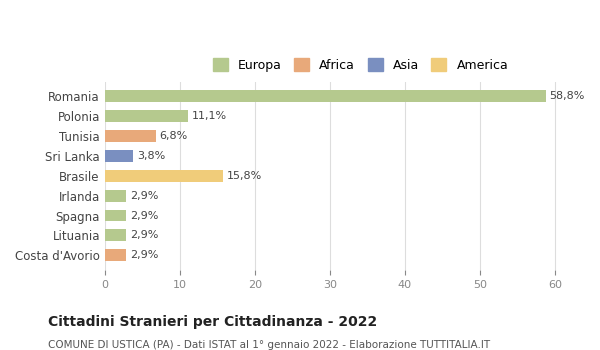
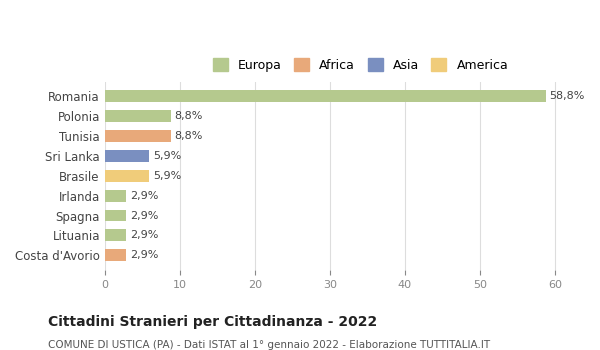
Polonia: 11,1% -> 8,8%
Tunisia: 6,8% -> 8,8%
Sri Lanka: 3,8% -> 5,9%
Brasile: 15,8% -> 5,9%
